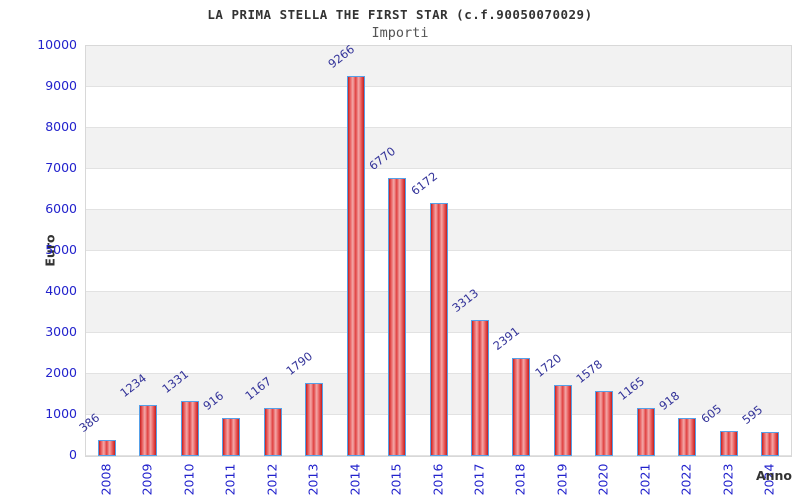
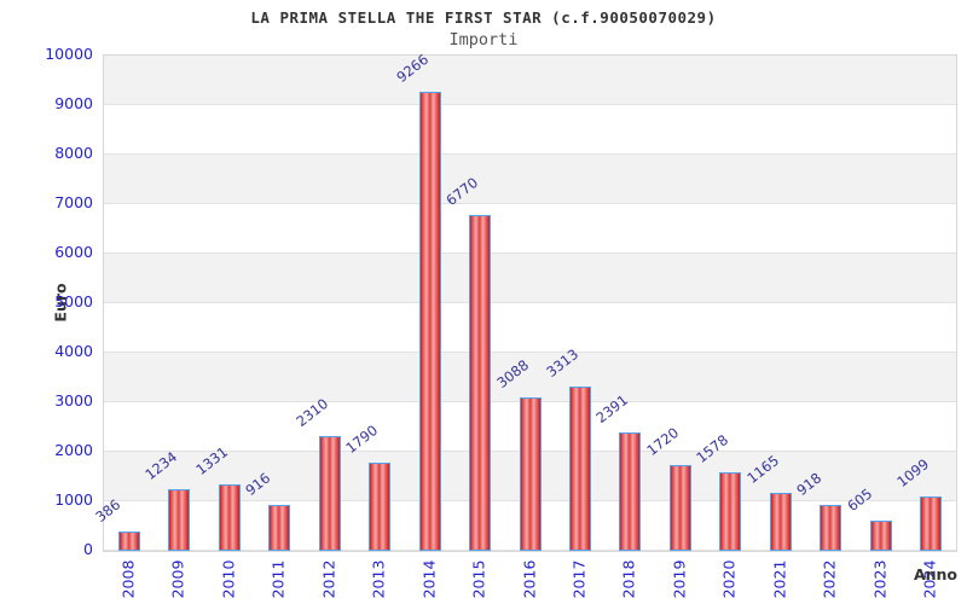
2012: 1167 -> 2310
2016: 6172 -> 3088
2024: 595 -> 1099
